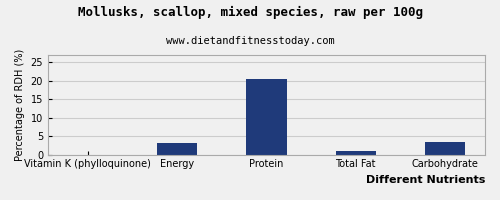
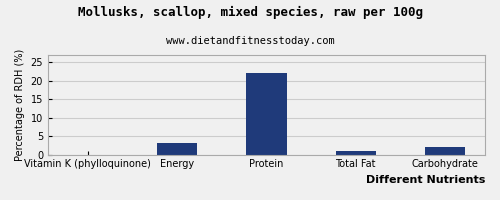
Protein: 20.5 -> 22.0
Carbohydrate: 3.5 -> 2.0
